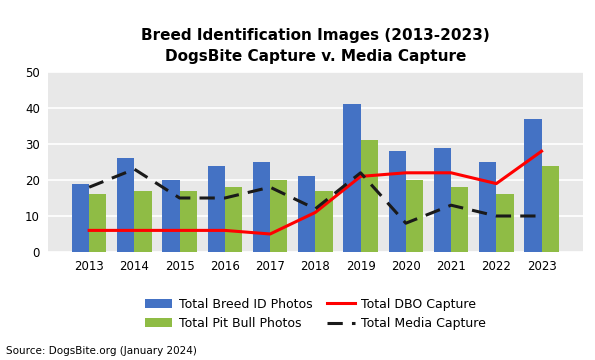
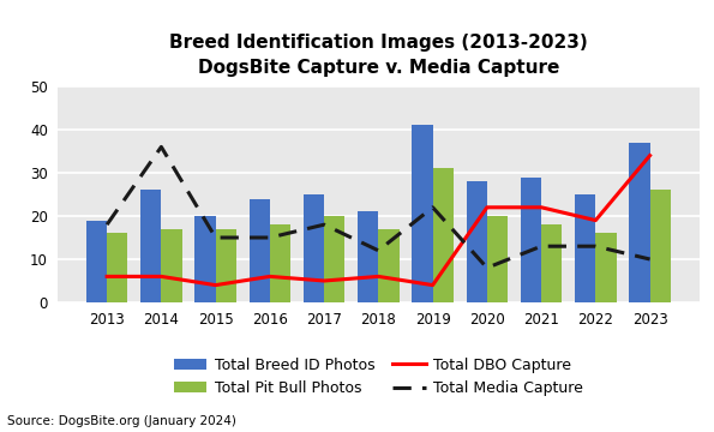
Total Media Capture/2014: 23 -> 36
Total DBO Capture/2015: 6 -> 4
Total DBO Capture/2018: 11 -> 6
Total DBO Capture/2019: 21 -> 4
Total Media Capture/2022: 10 -> 13
Total DBO Capture/2023: 28 -> 34
Total Pit Bull Photos/2023: 24 -> 26
